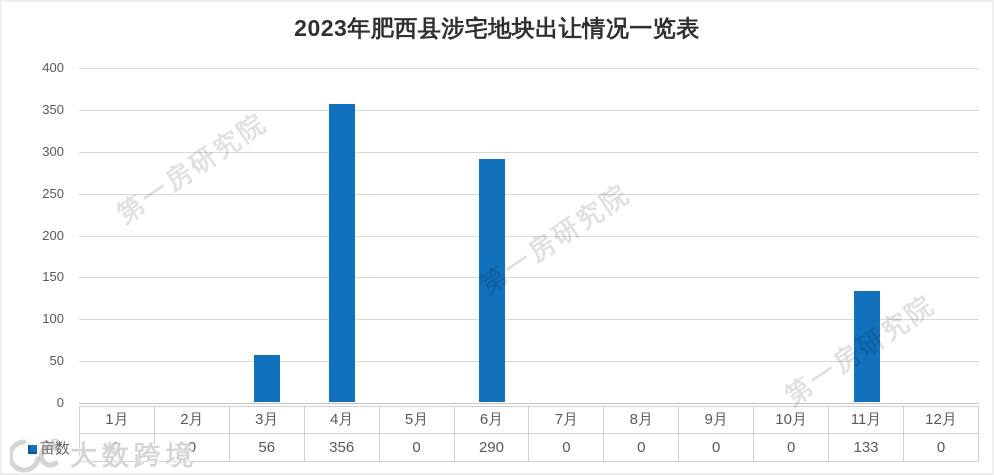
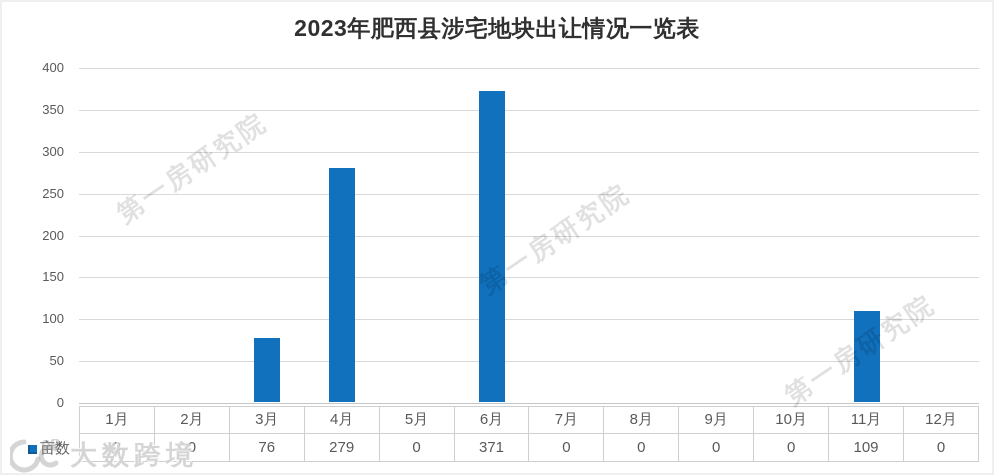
3月: 56 -> 76
4月: 356 -> 279
6月: 290 -> 371
11月: 133 -> 109
